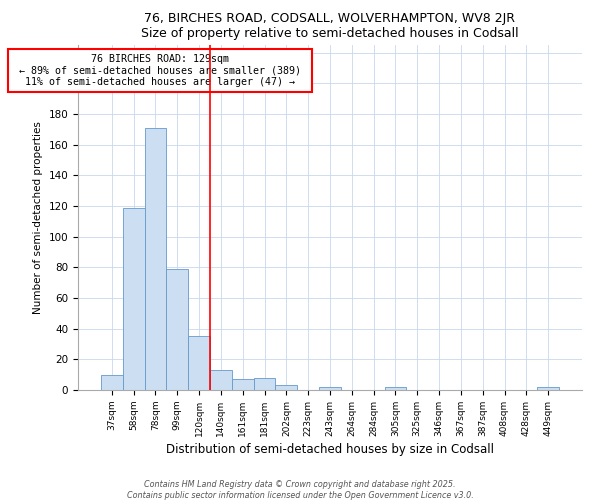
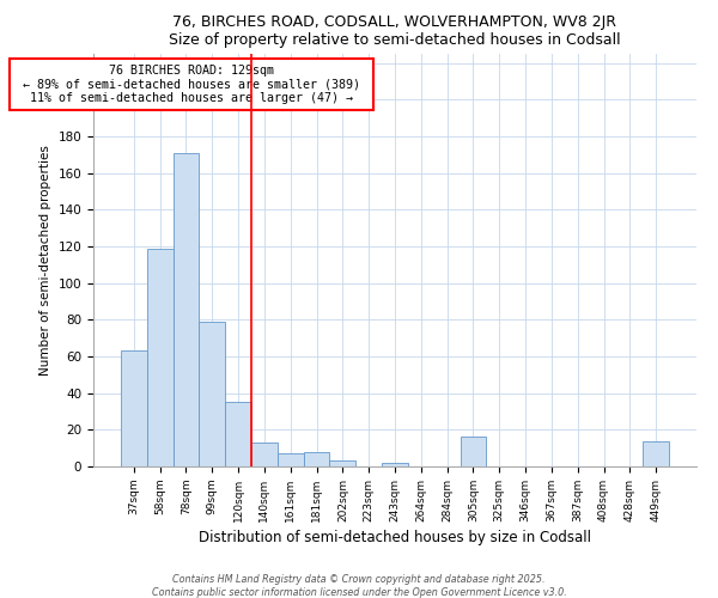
37sqm: 10 -> 63
305sqm: 2 -> 16
449sqm: 2 -> 14
